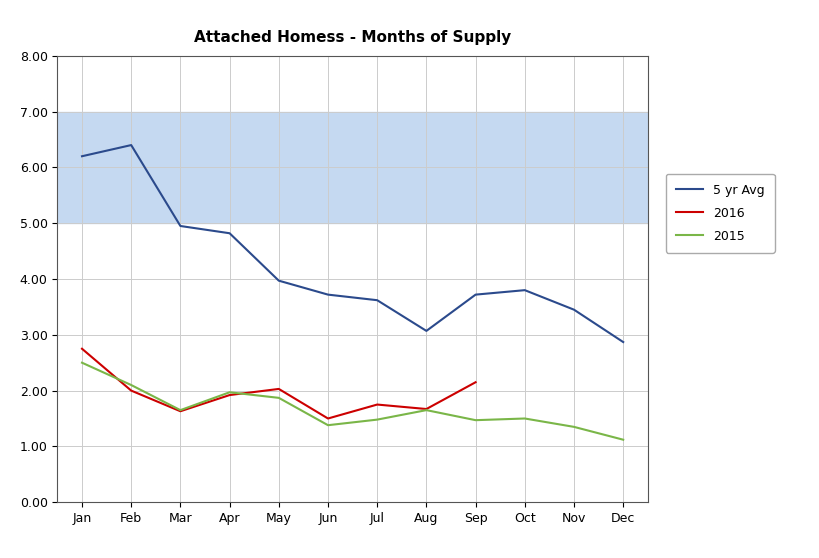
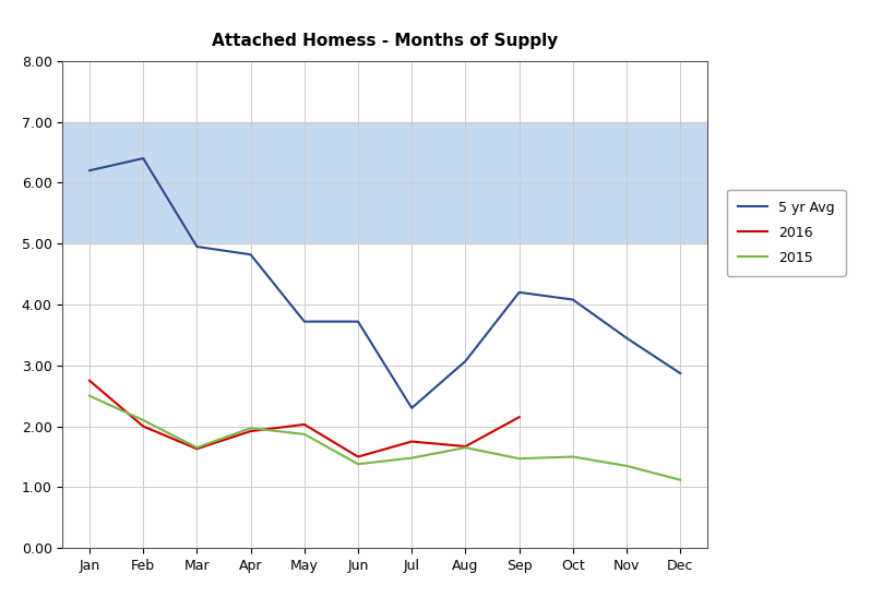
5 yr Avg/May: 3.97 -> 3.72
5 yr Avg/Jul: 3.62 -> 2.30
5 yr Avg/Sep: 3.72 -> 4.20
5 yr Avg/Oct: 3.80 -> 4.08
